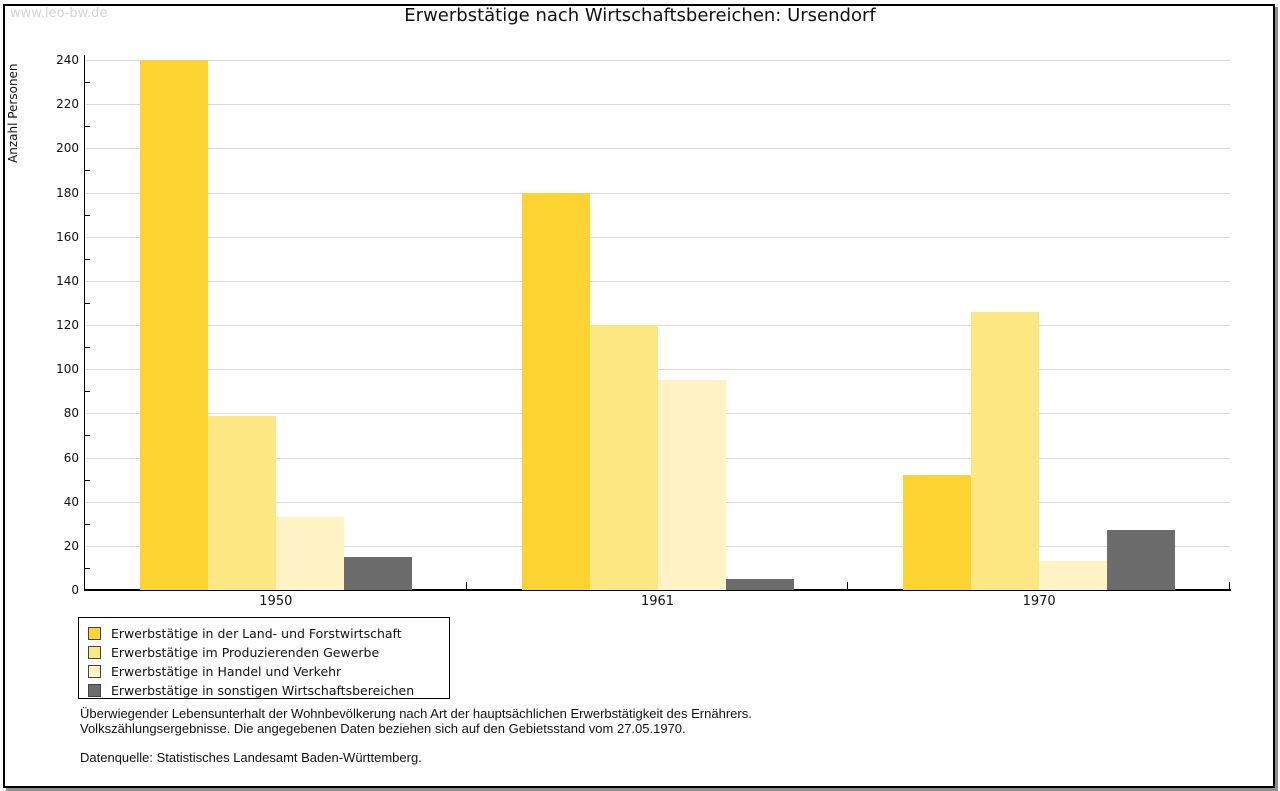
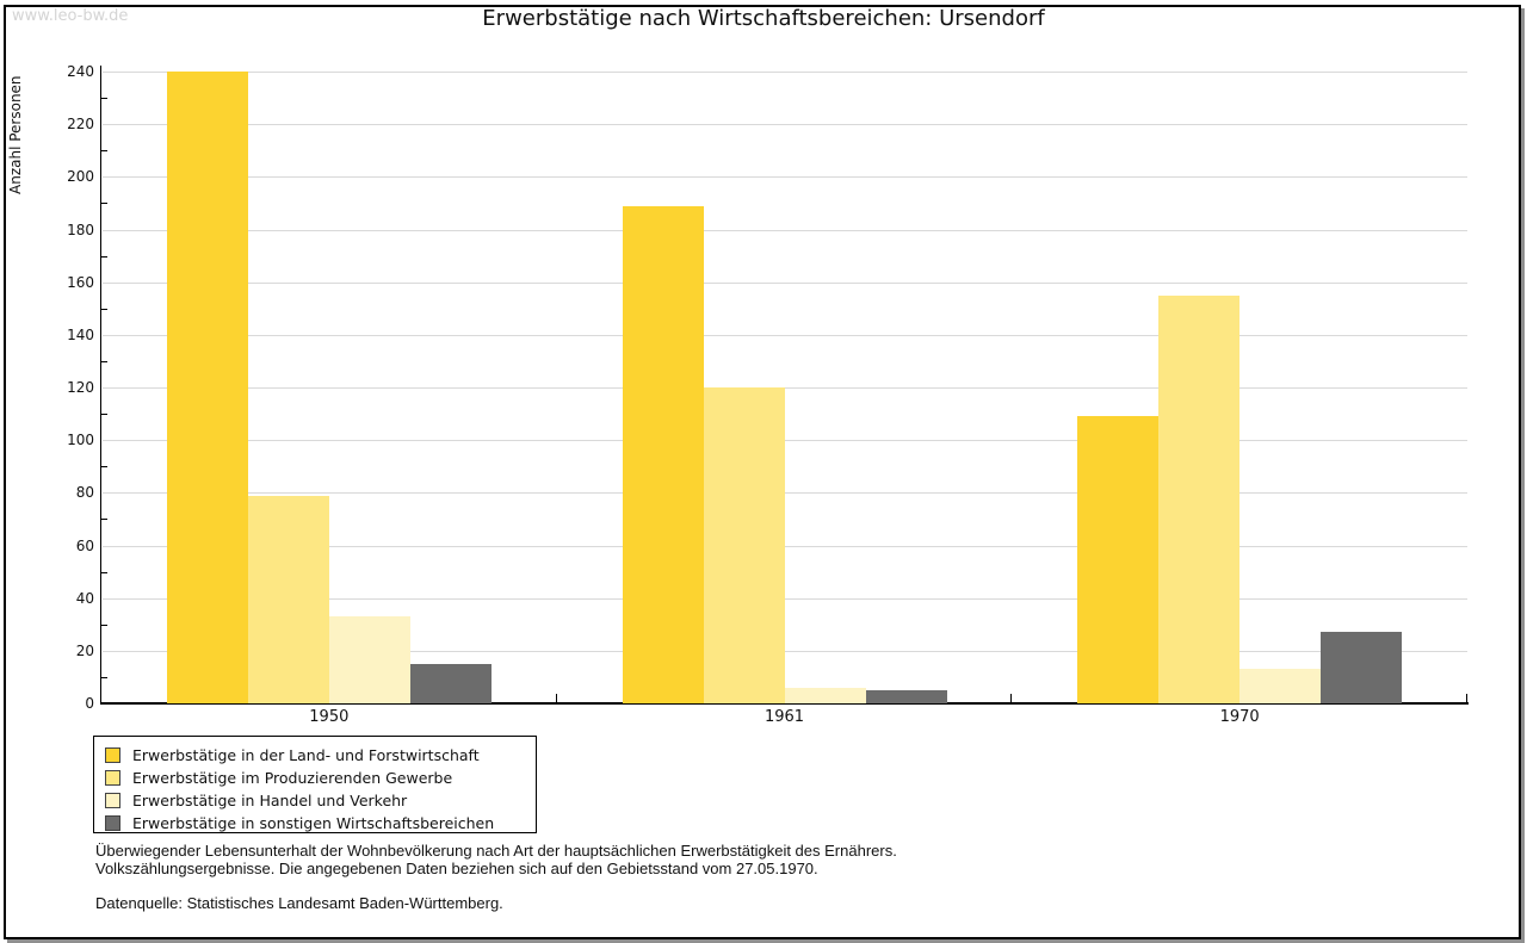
Erwerbstätige in der Land- und Forstwirtschaft/1961: 180 -> 189
Erwerbstätige in Handel und Verkehr/1961: 95 -> 6
Erwerbstätige in der Land- und Forstwirtschaft/1970: 52 -> 109
Erwerbstätige im Produzierenden Gewerbe/1970: 126 -> 155
